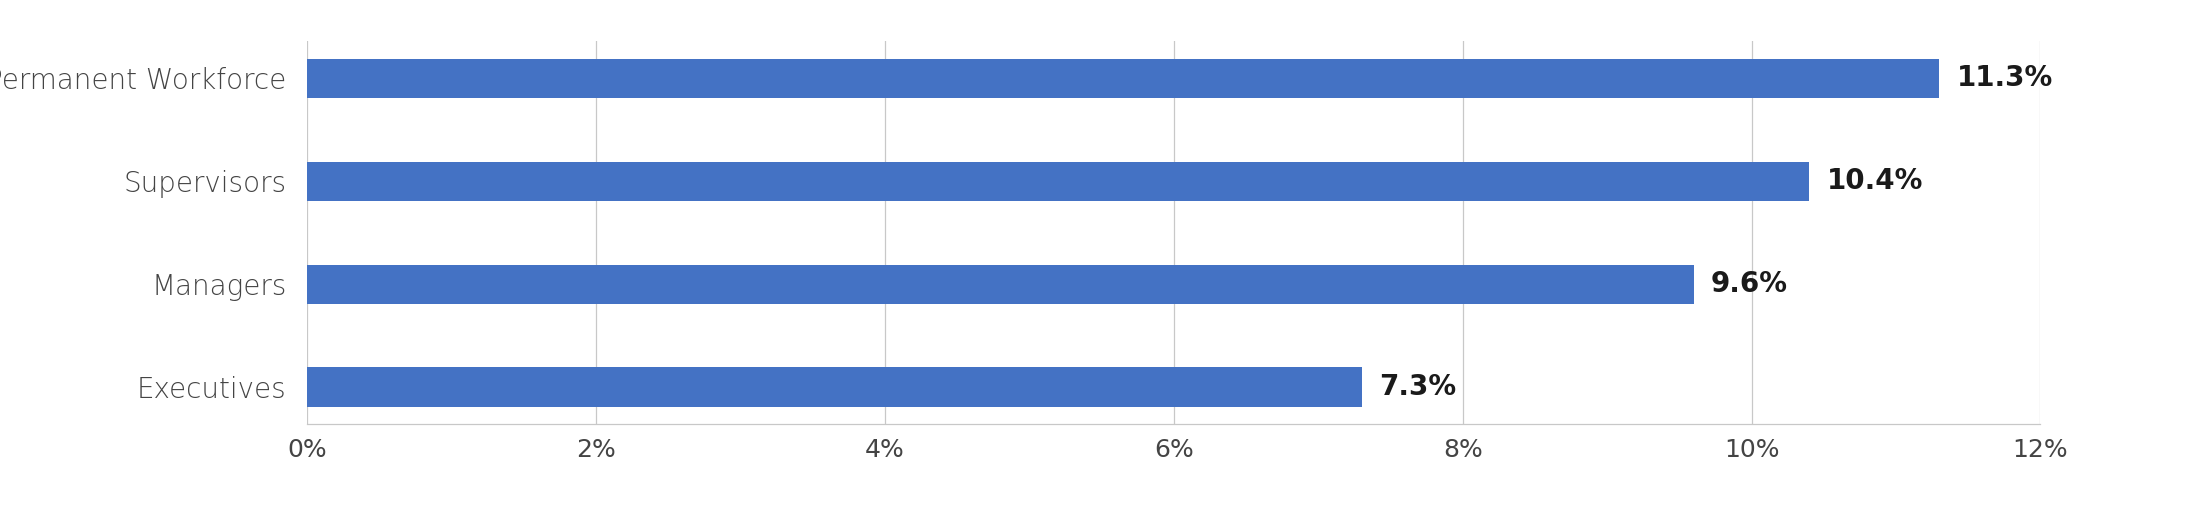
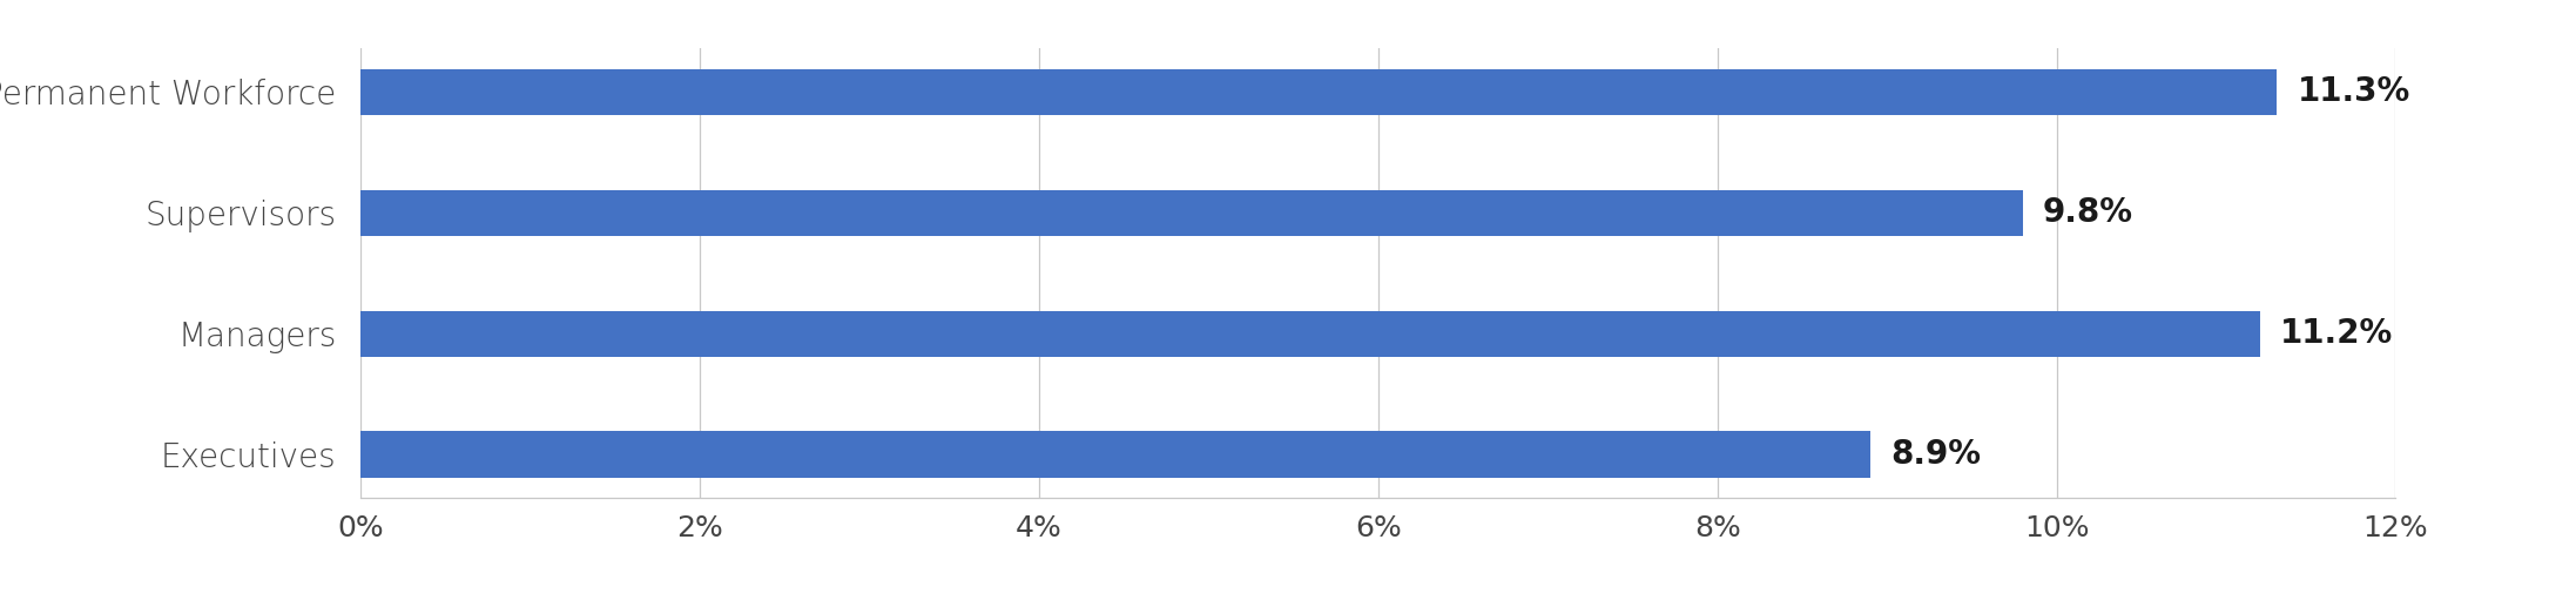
Supervisors: 10.4% -> 9.8%
Managers: 9.6% -> 11.2%
Executives: 7.3% -> 8.9%
